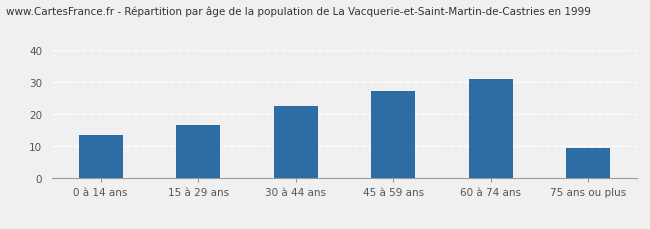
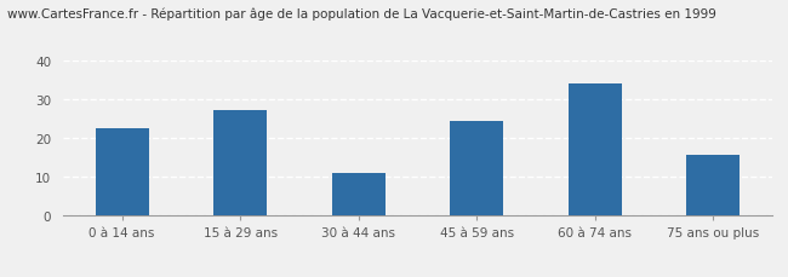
0 à 14 ans: 13.5 -> 22.5
15 à 29 ans: 16.5 -> 27.0
30 à 44 ans: 22.5 -> 11.0
45 à 59 ans: 27.0 -> 24.5
60 à 74 ans: 31.0 -> 34.0
75 ans ou plus: 9.5 -> 15.5
